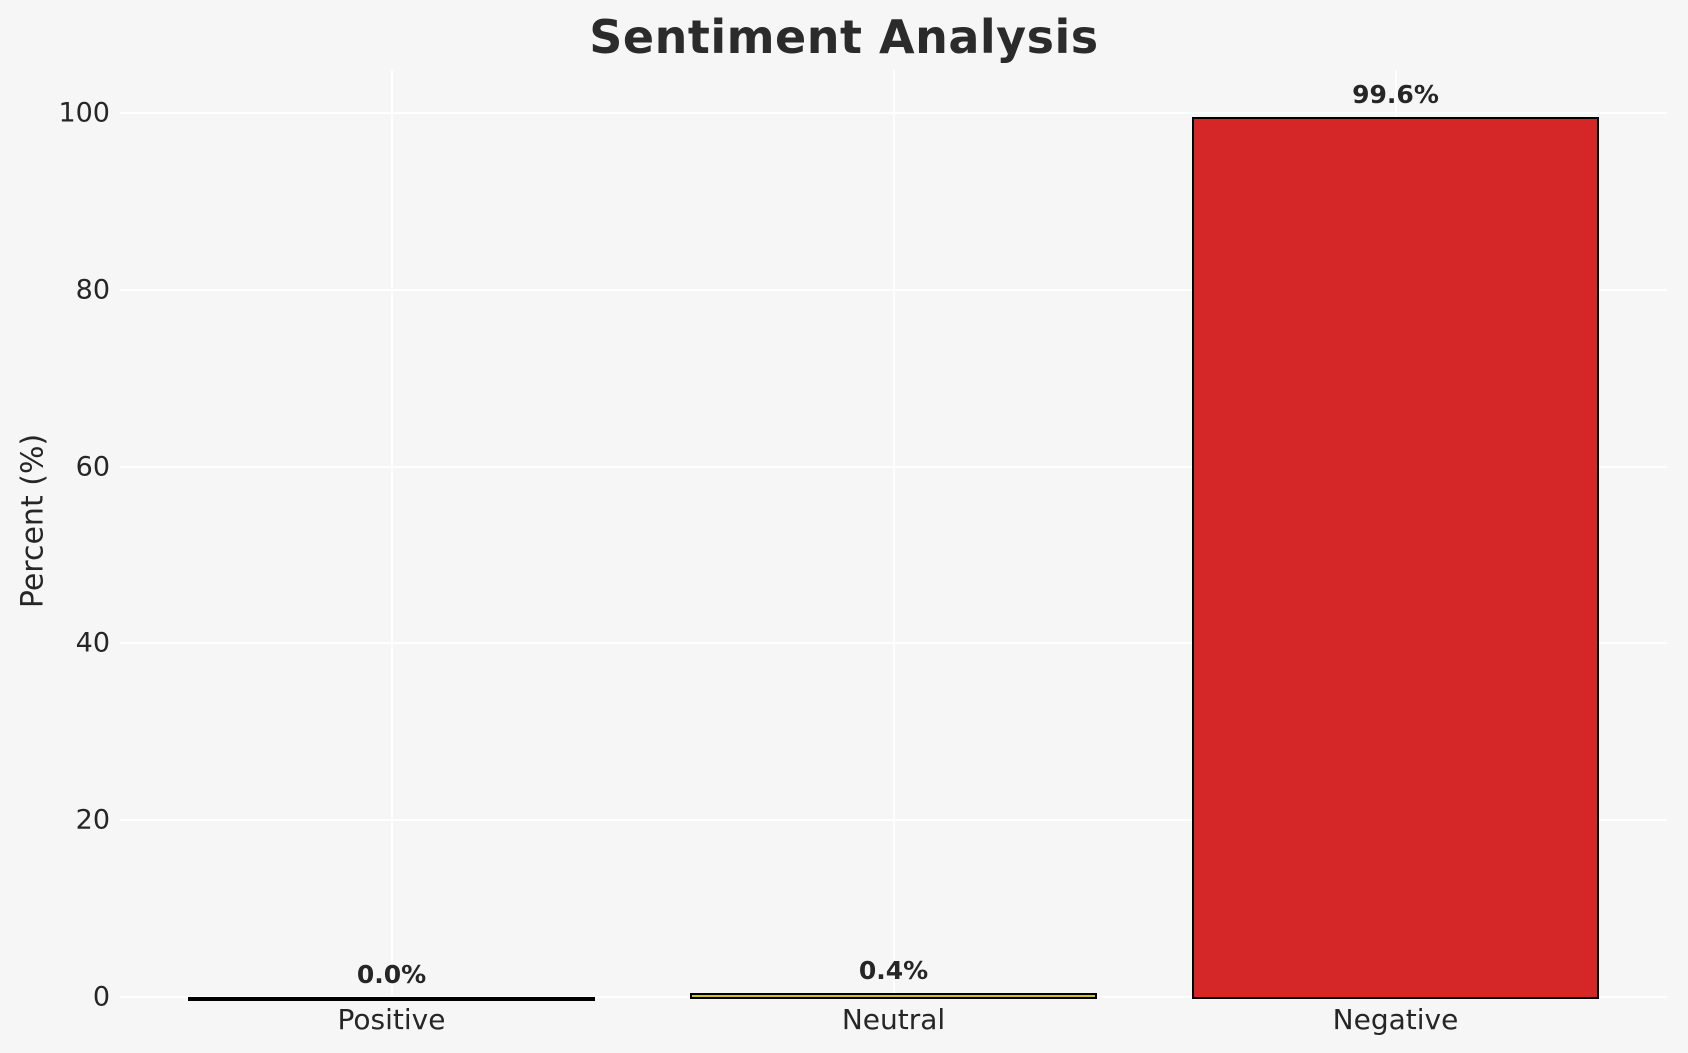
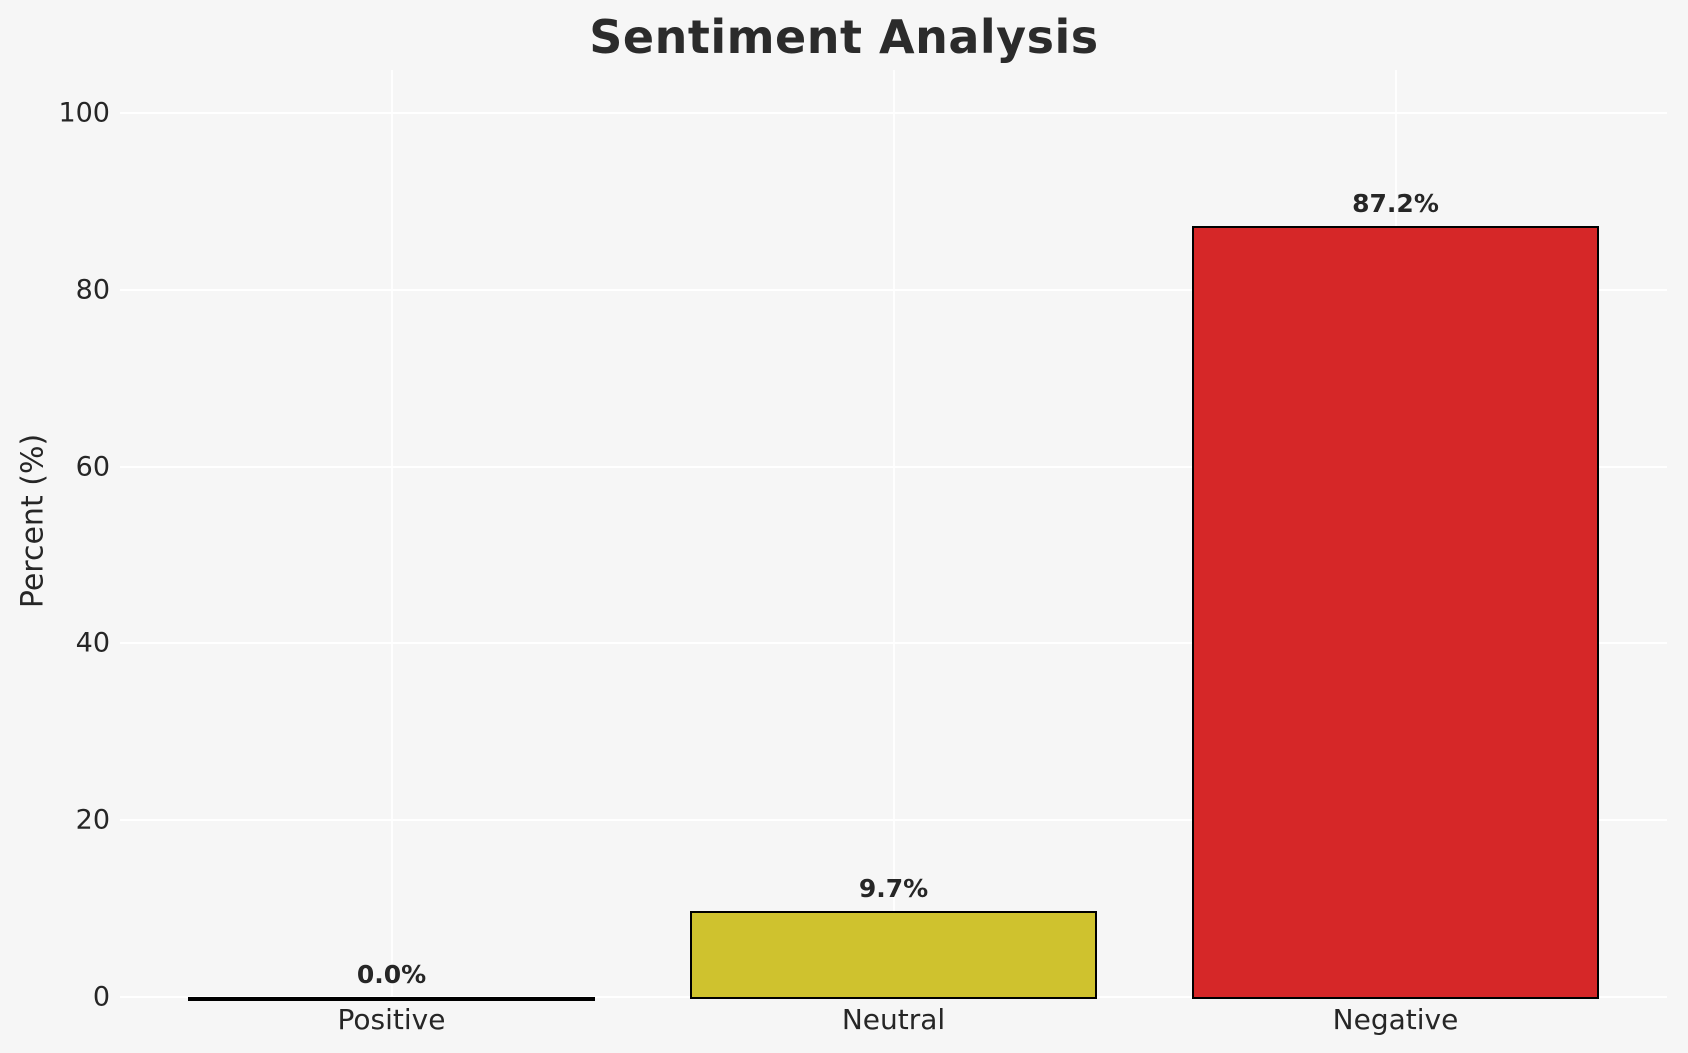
Neutral: 0.4% -> 9.7%
Negative: 99.6% -> 87.2%
